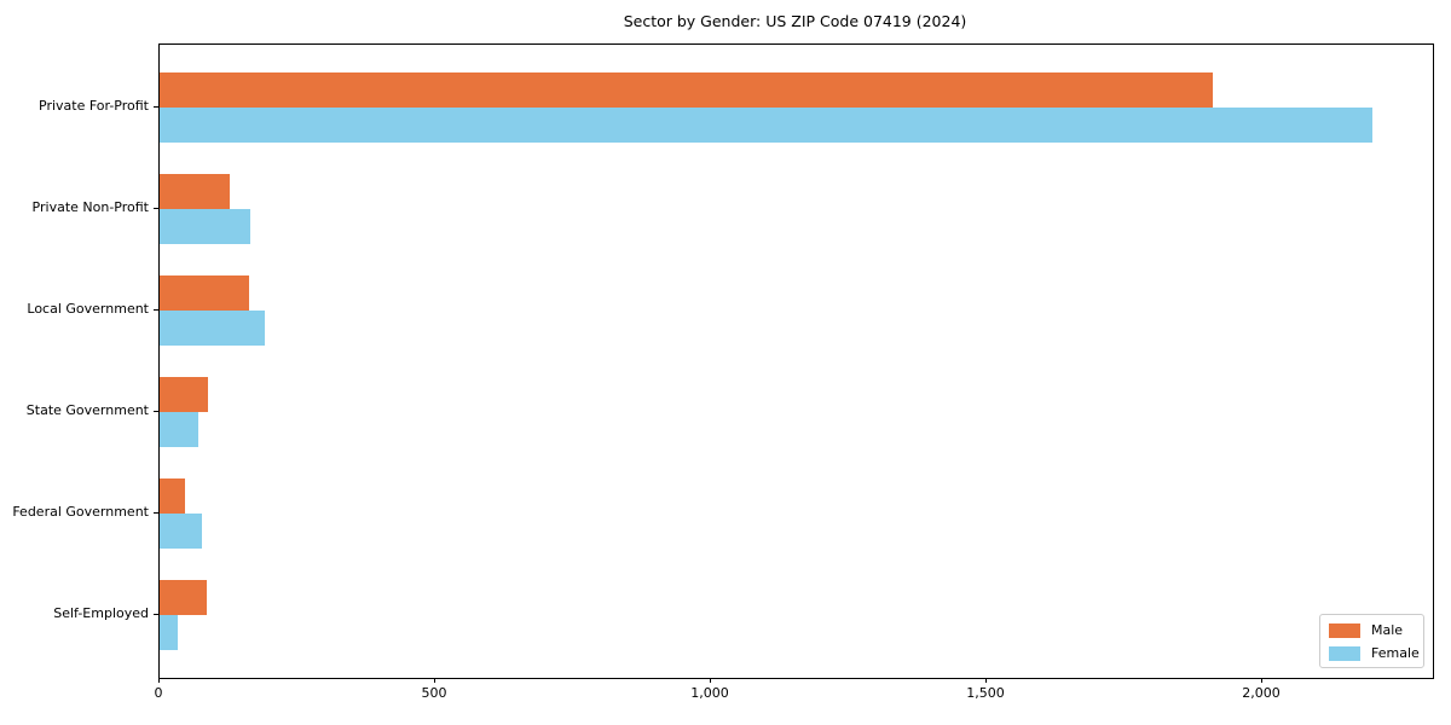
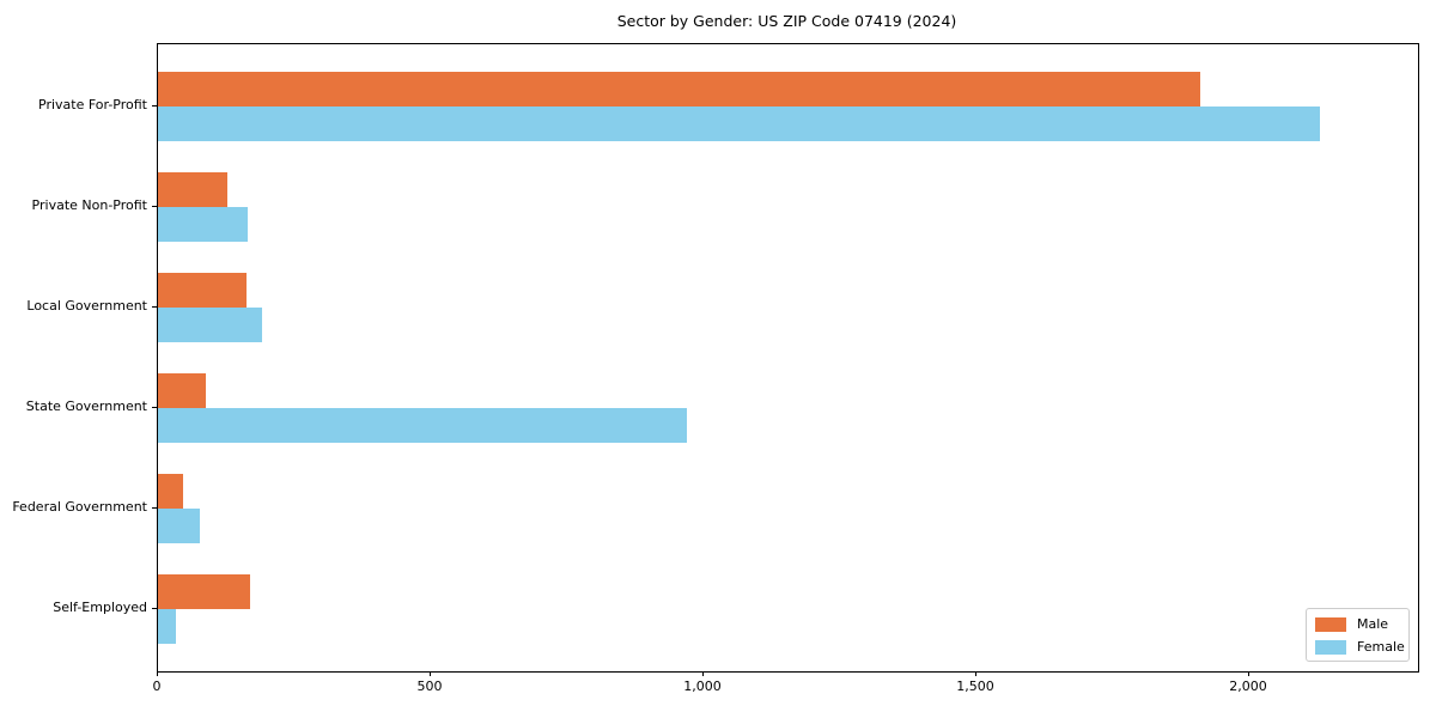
Female/Private For-Profit: 2200 -> 2130
Female/State Government: 70 -> 970
Male/Self-Employed: 90 -> 170
